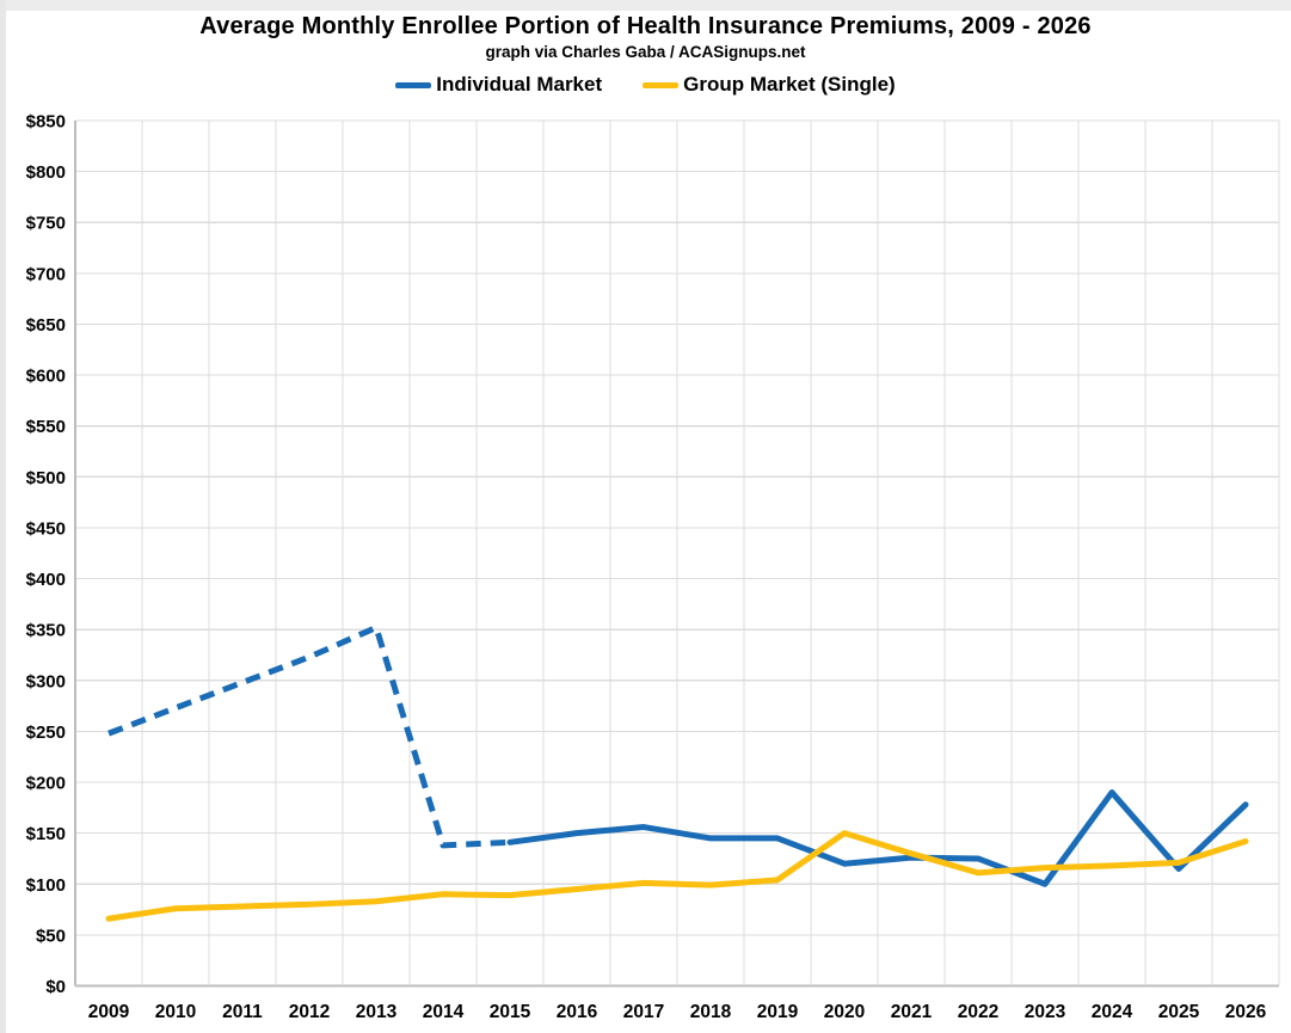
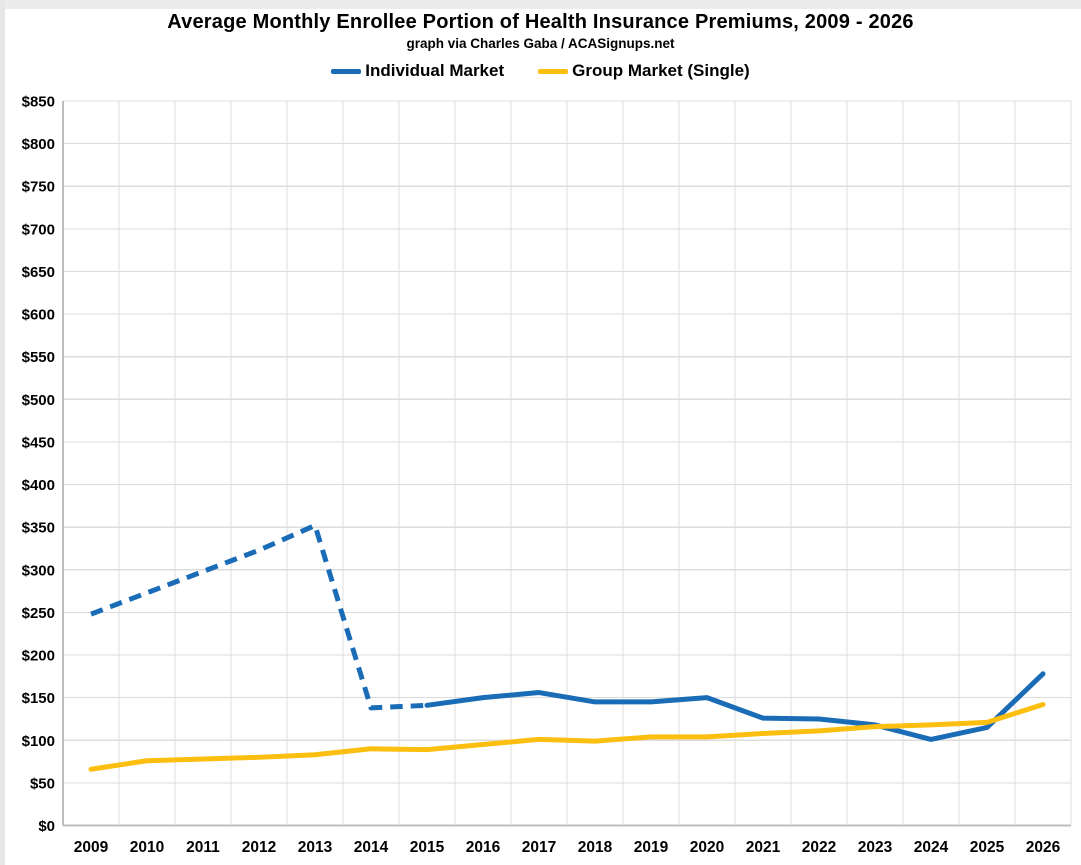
Individual Market/2020: $120 -> $150
Group Market (Single)/2020: $150 -> $100
Group Market (Single)/2021: $130 -> $110
Individual Market/2023: $100 -> $120
Individual Market/2024: $190 -> $100
